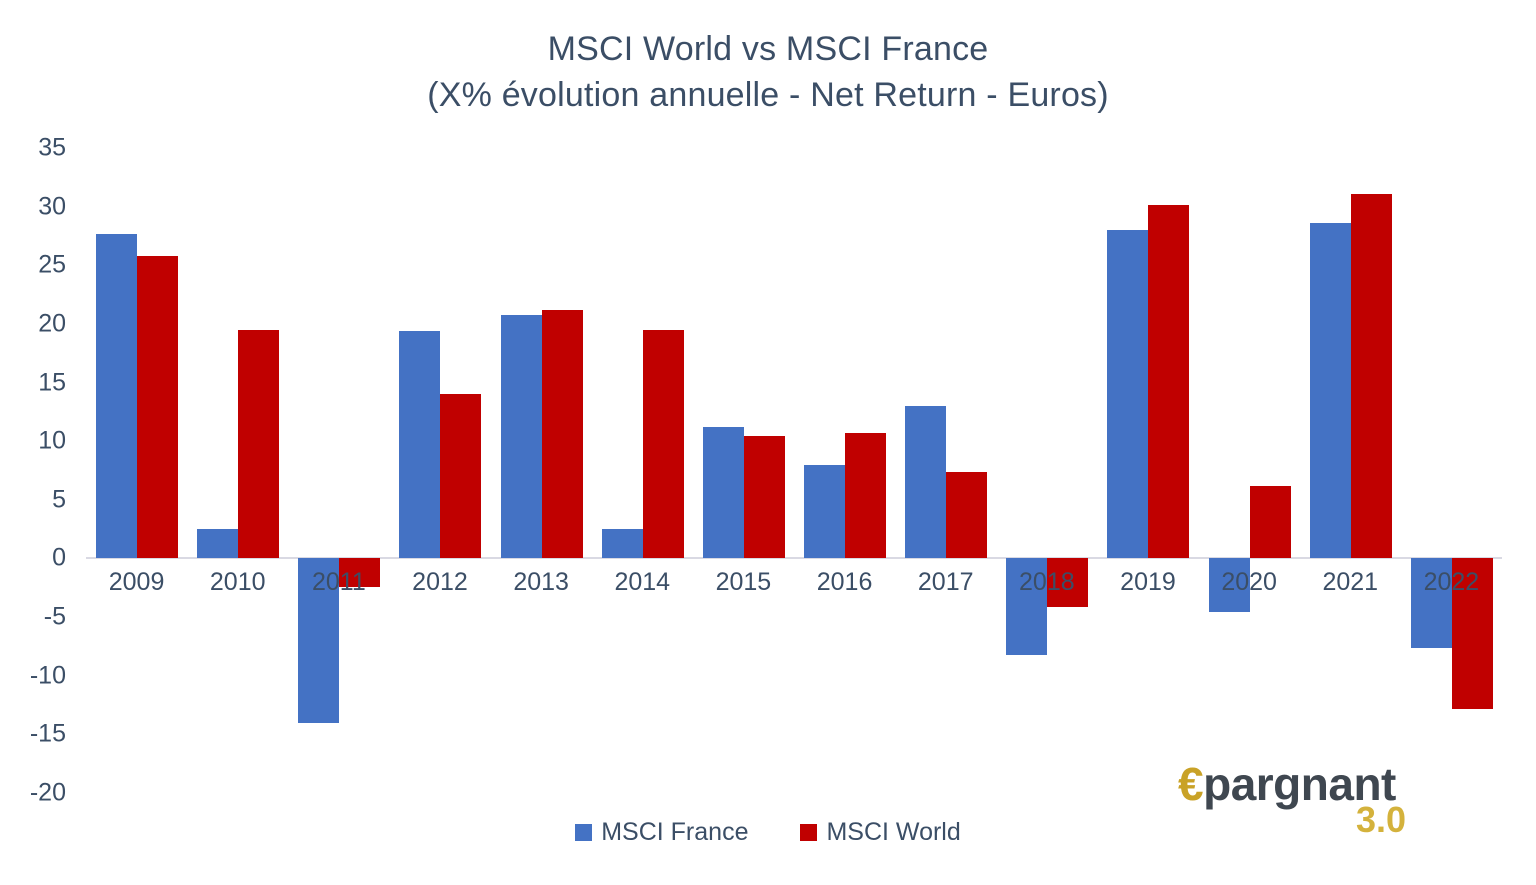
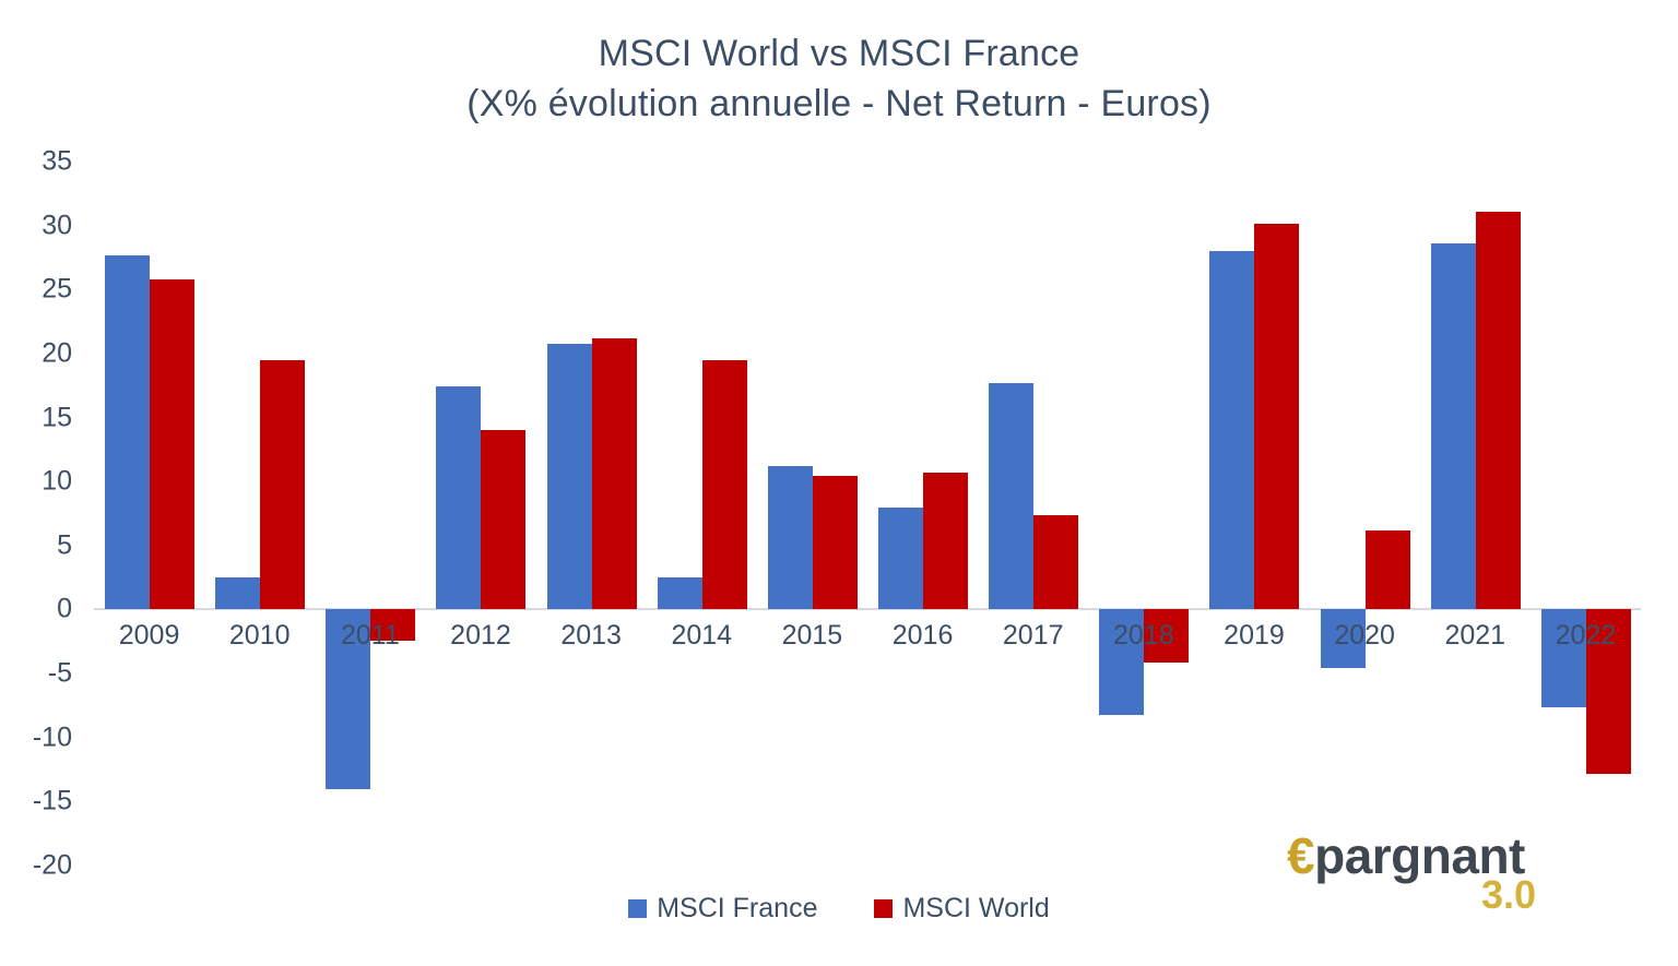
MSCI France/2012: 19.4 -> 17.4
MSCI France/2017: 13.0 -> 17.7
